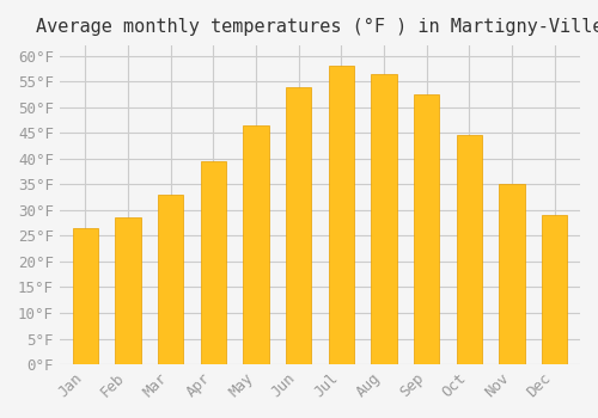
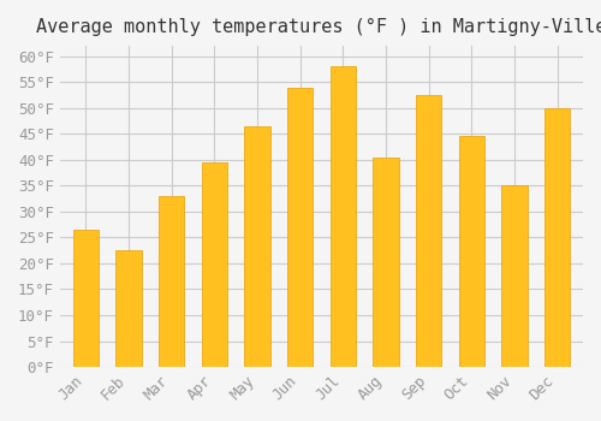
Feb: 28.5°F -> 22.5°F
Aug: 56.5°F -> 40.5°F
Dec: 29.0°F -> 50.0°F
